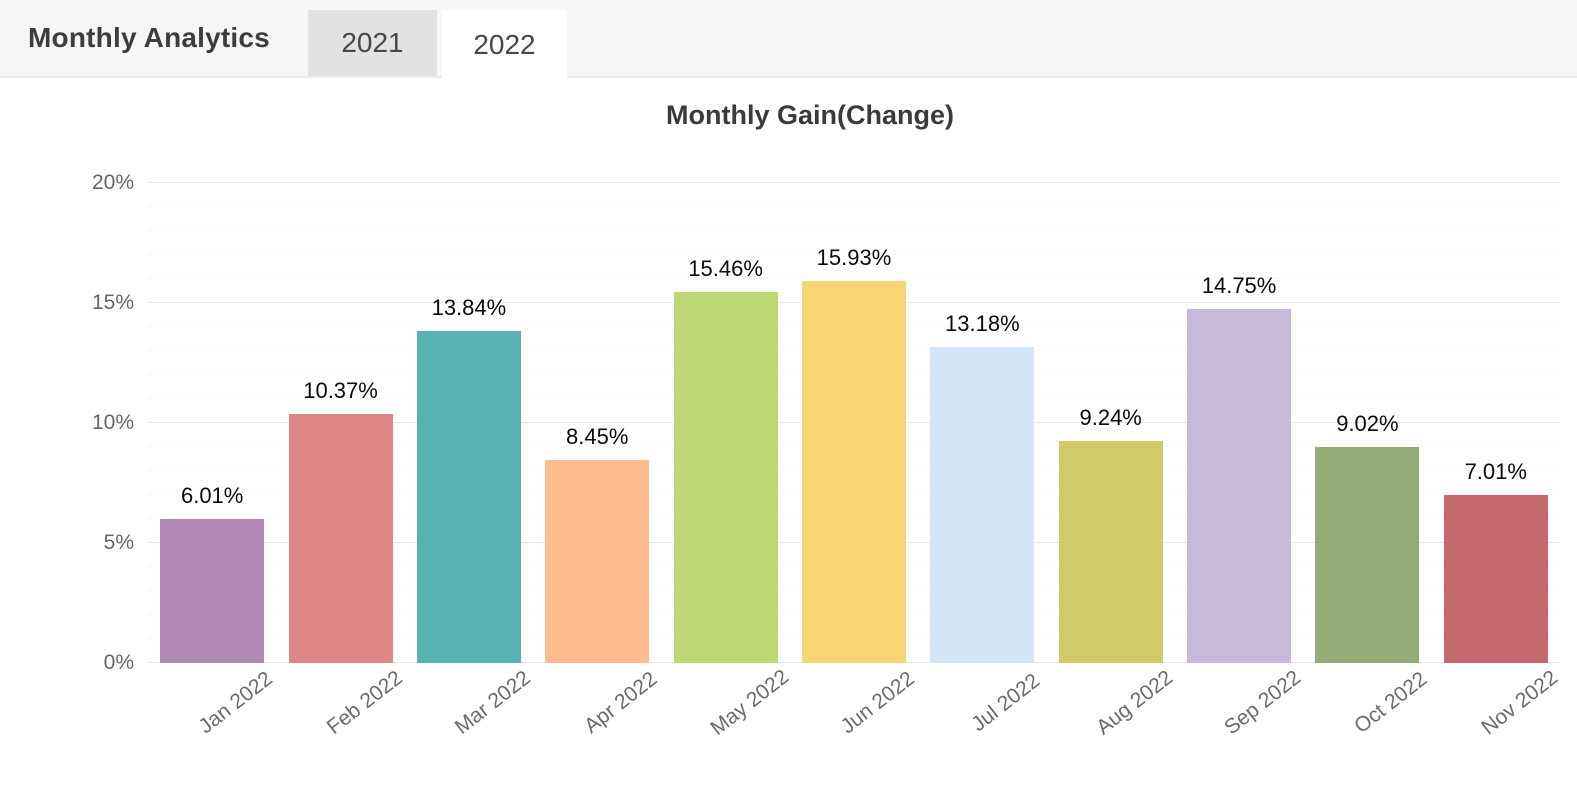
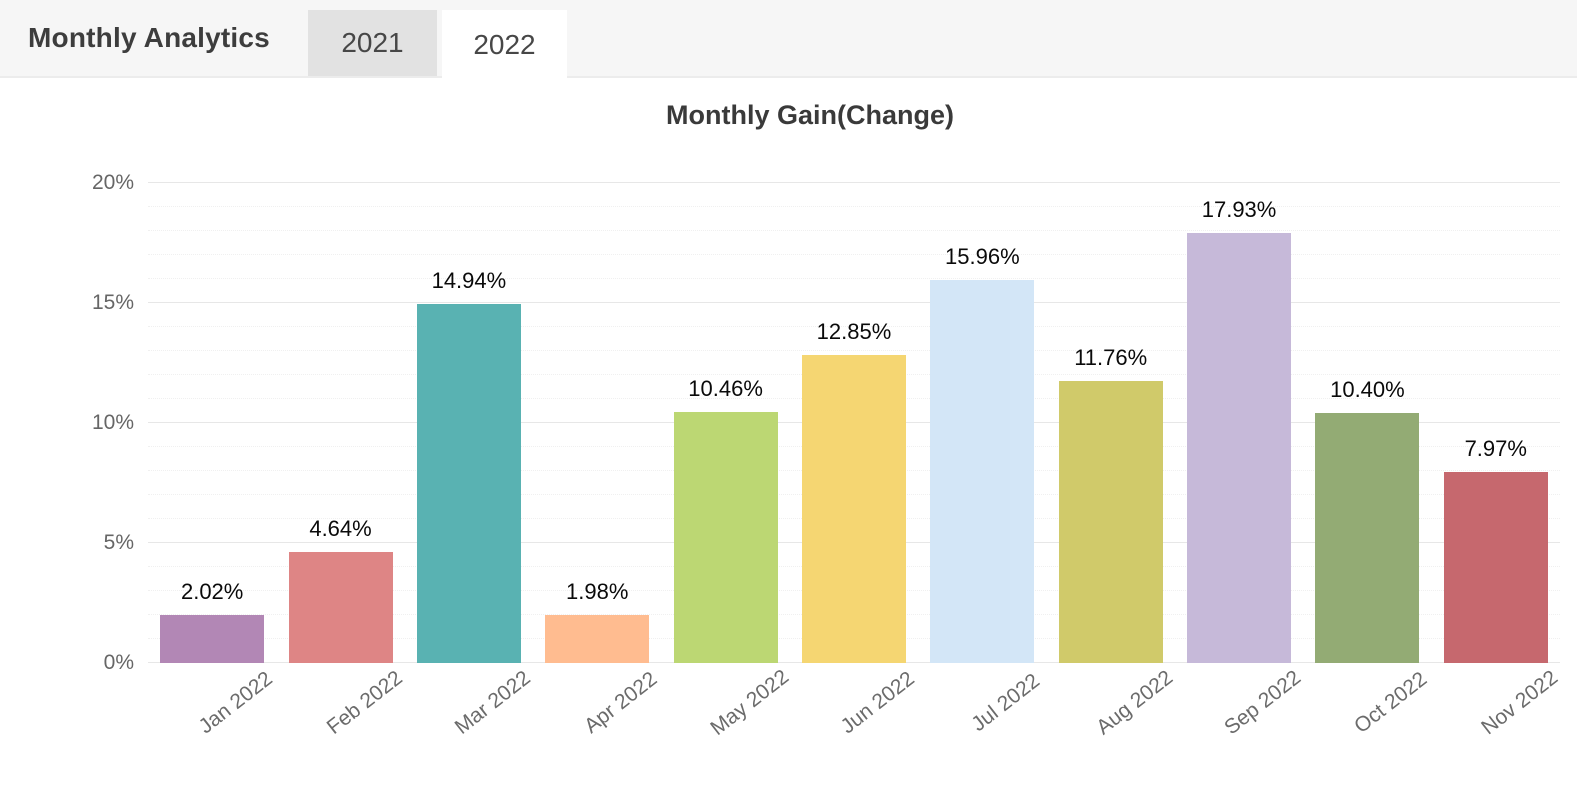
Jan 2022: 6.01% -> 2.02%
Feb 2022: 10.37% -> 4.64%
Mar 2022: 13.84% -> 14.94%
Apr 2022: 8.45% -> 1.98%
May 2022: 15.46% -> 10.46%
Jun 2022: 15.93% -> 12.85%
Jul 2022: 13.18% -> 15.96%
Aug 2022: 9.24% -> 11.76%
Sep 2022: 14.75% -> 17.93%
Oct 2022: 9.02% -> 10.40%
Nov 2022: 7.01% -> 7.97%
